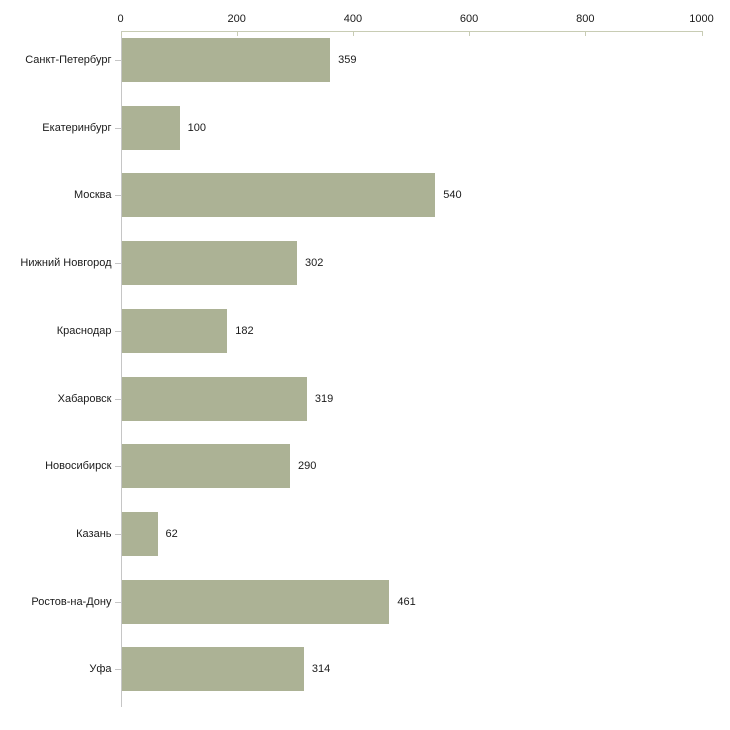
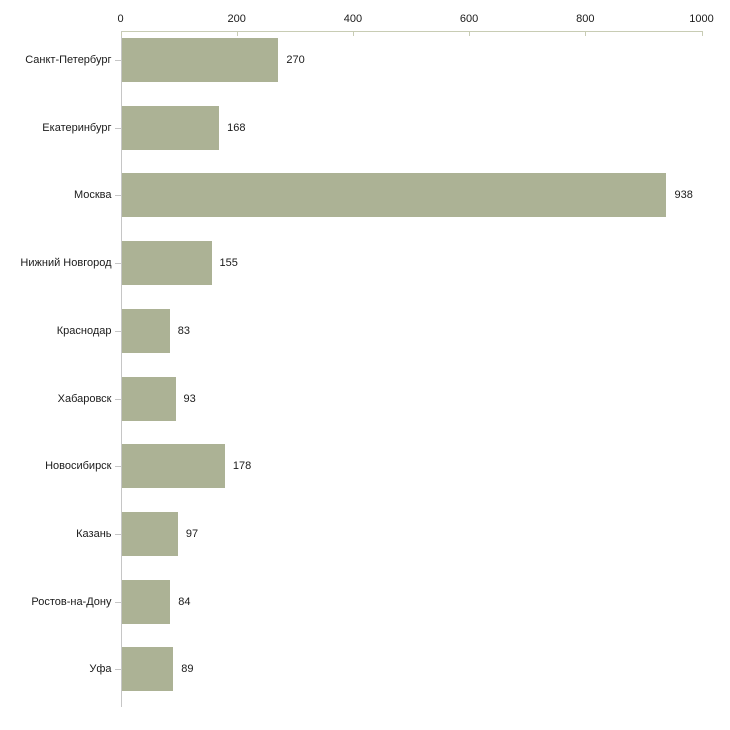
Санкт-Петербург: 359 -> 270
Екатеринбург: 100 -> 168
Москва: 540 -> 938
Нижний Новгород: 302 -> 155
Краснодар: 182 -> 83
Хабаровск: 319 -> 93
Новосибирск: 290 -> 178
Казань: 62 -> 97
Ростов-на-Дону: 461 -> 84
Уфа: 314 -> 89
